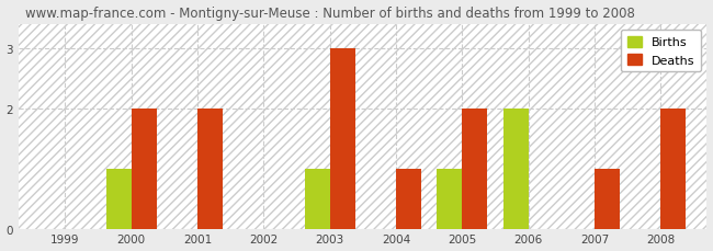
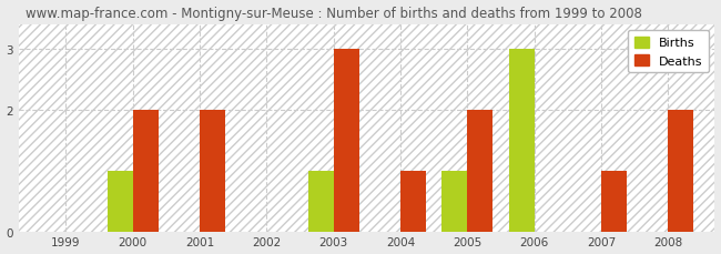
Births/2006: 2 -> 3
